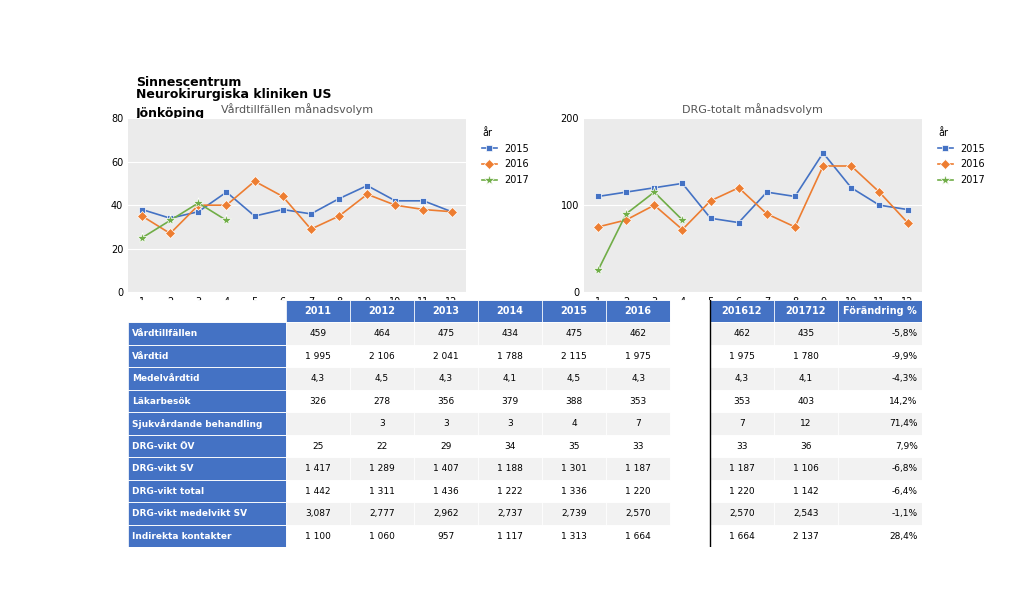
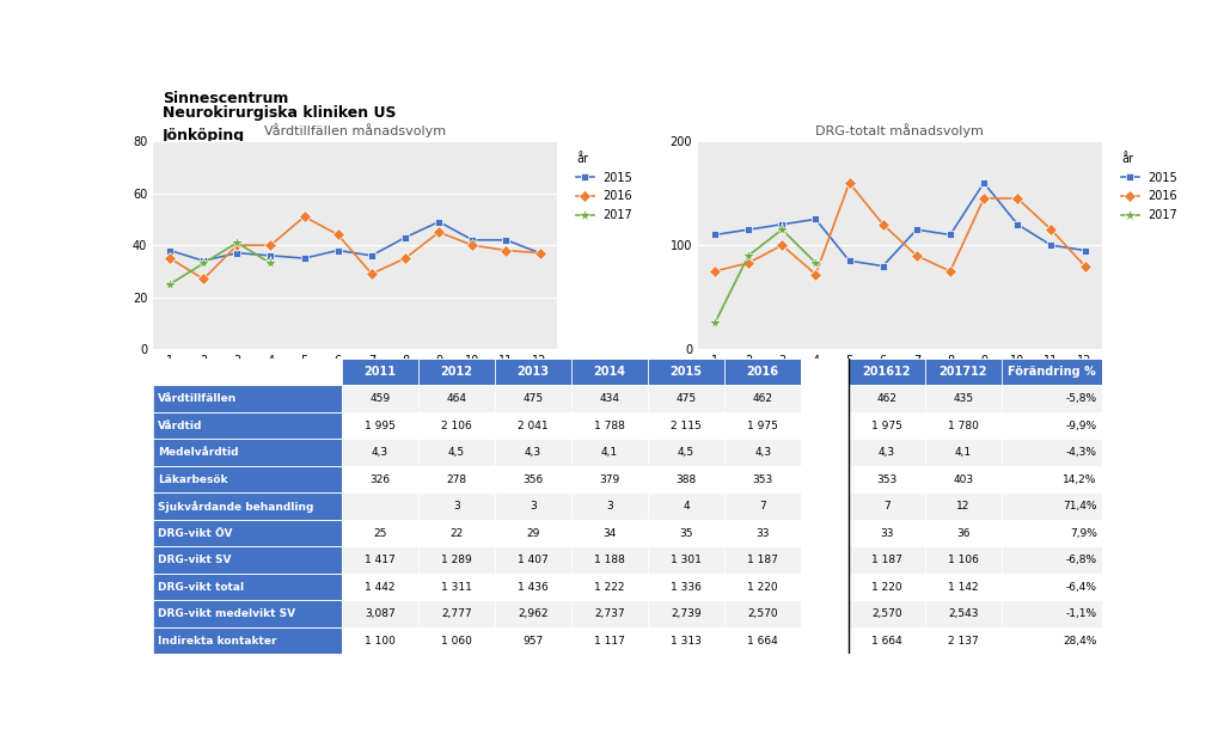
Vårdtillfällen månadsvolym/2015/4: 46 -> 36
DRG-totalt månadsvolym/2016/5: 105 -> 160
